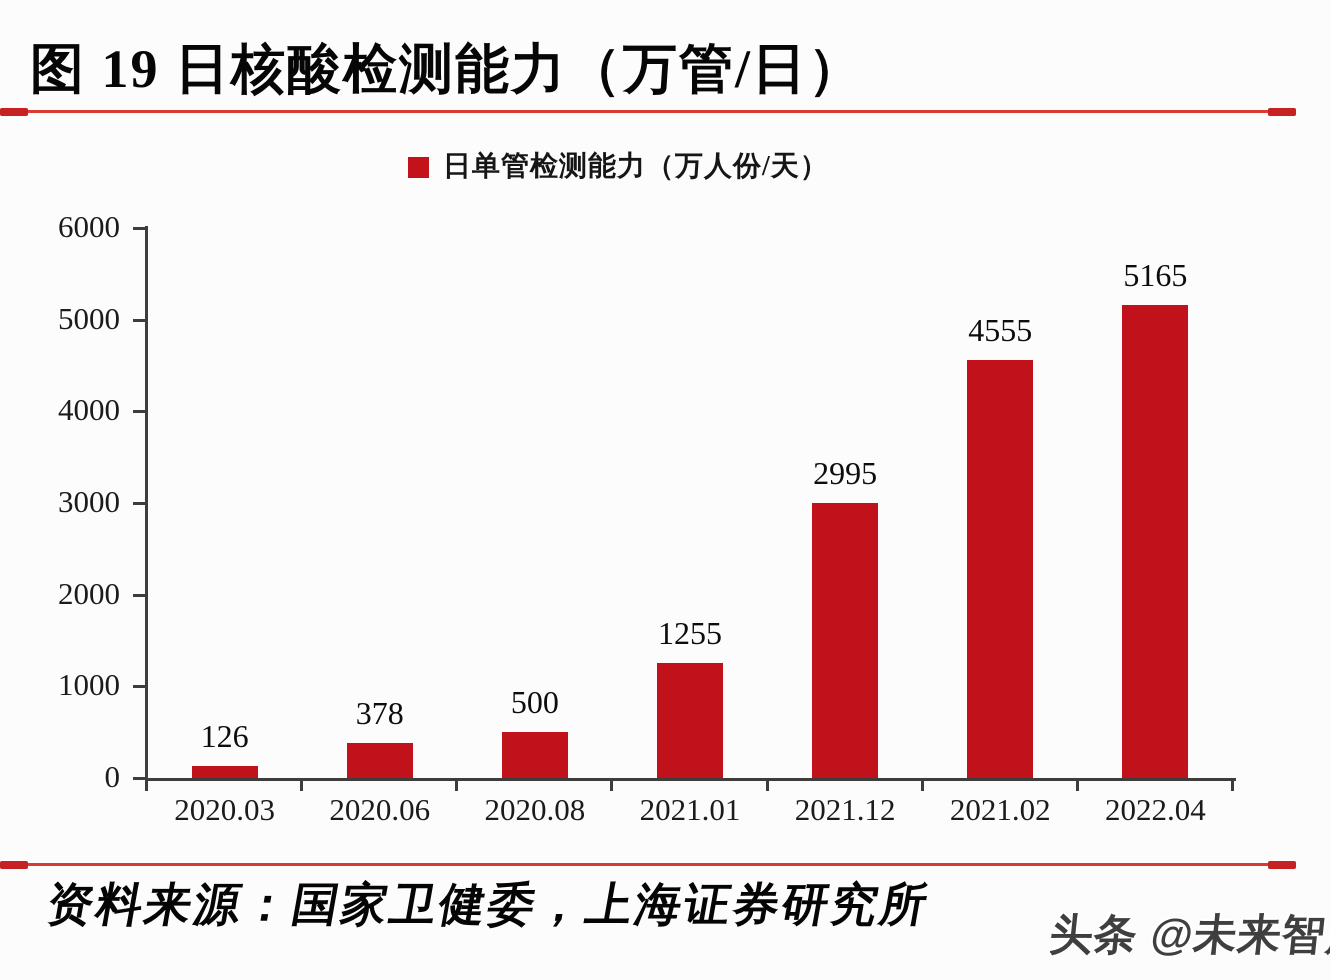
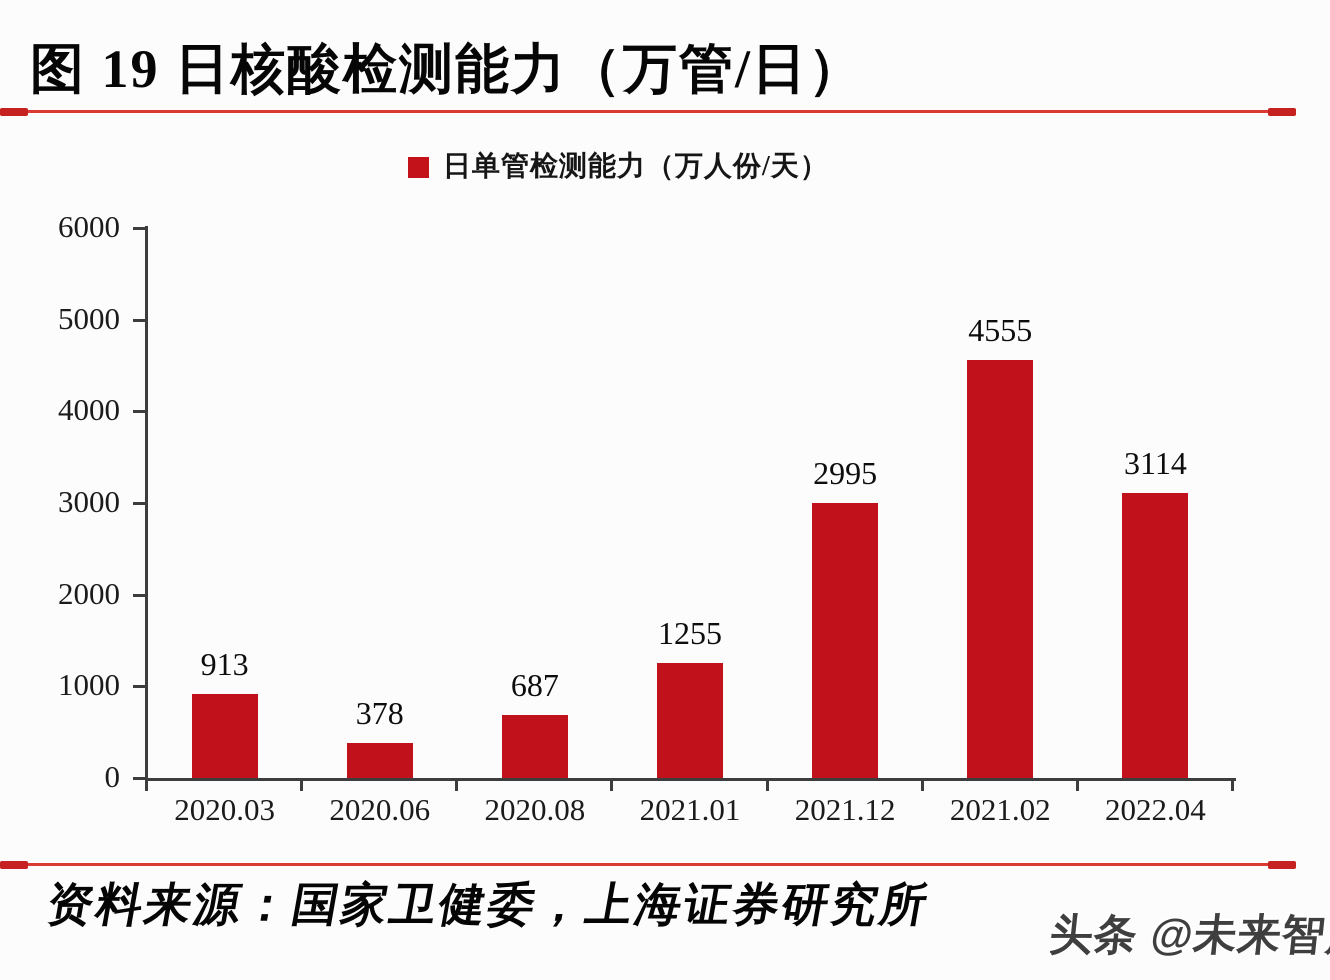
2020.03: 126 -> 913
2020.08: 500 -> 687
2022.04: 5165 -> 3114
